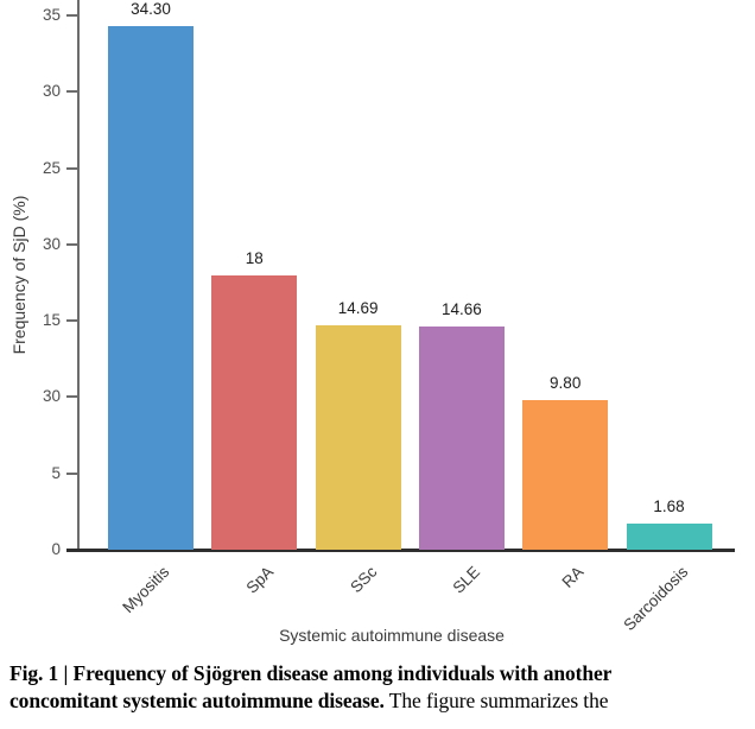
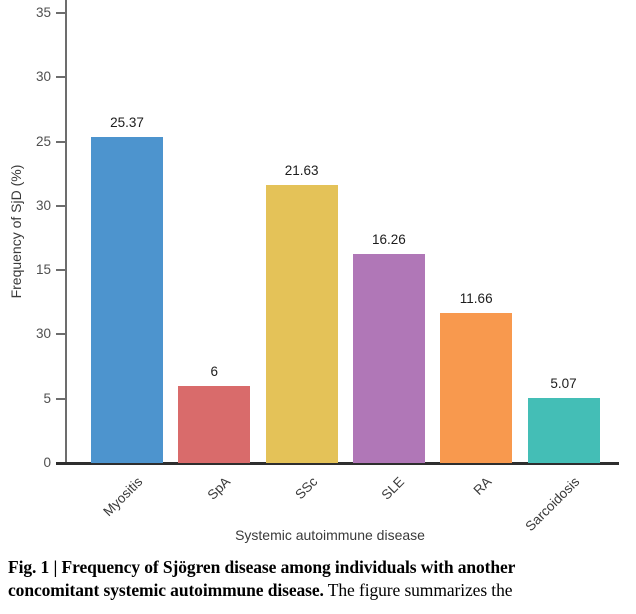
Myositis: 34.30 -> 25.37
SpA: 18 -> 6
SSc: 14.69 -> 21.63
SLE: 14.66 -> 16.26
RA: 9.80 -> 11.66
Sarcoidosis: 1.68 -> 5.07
